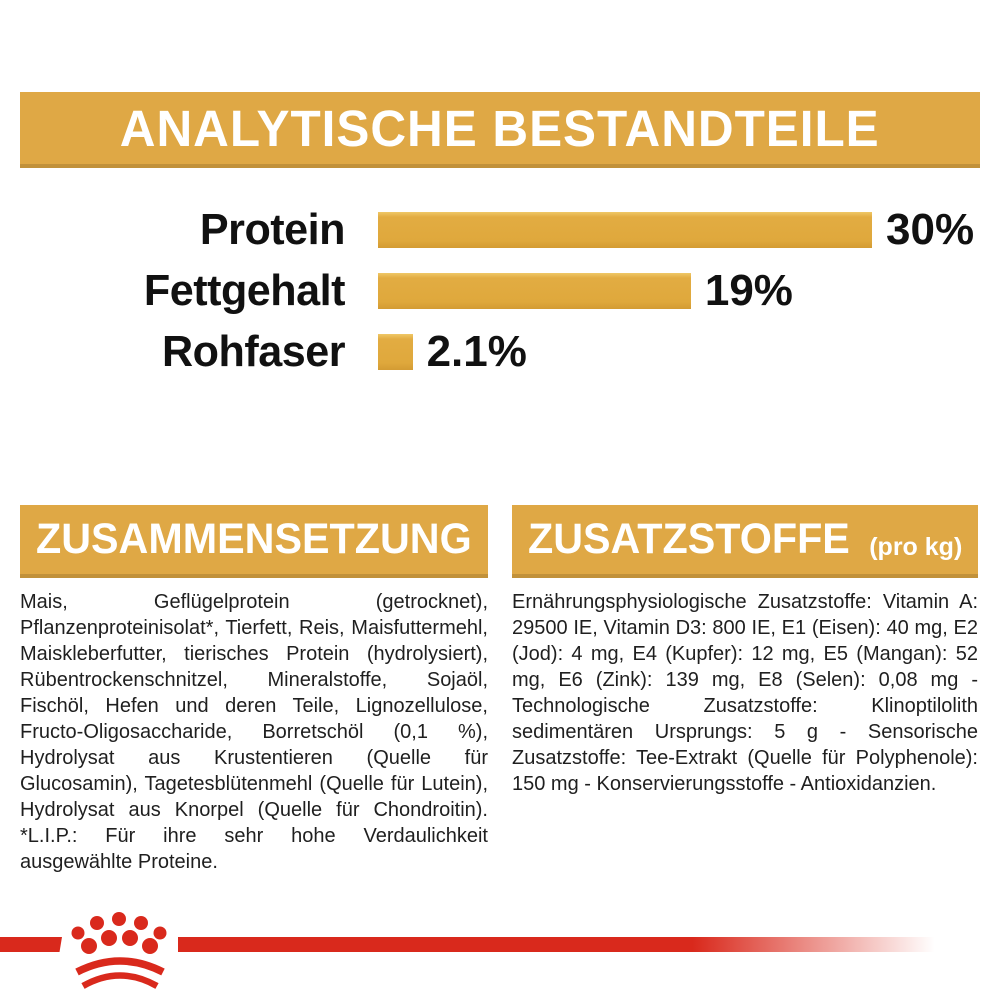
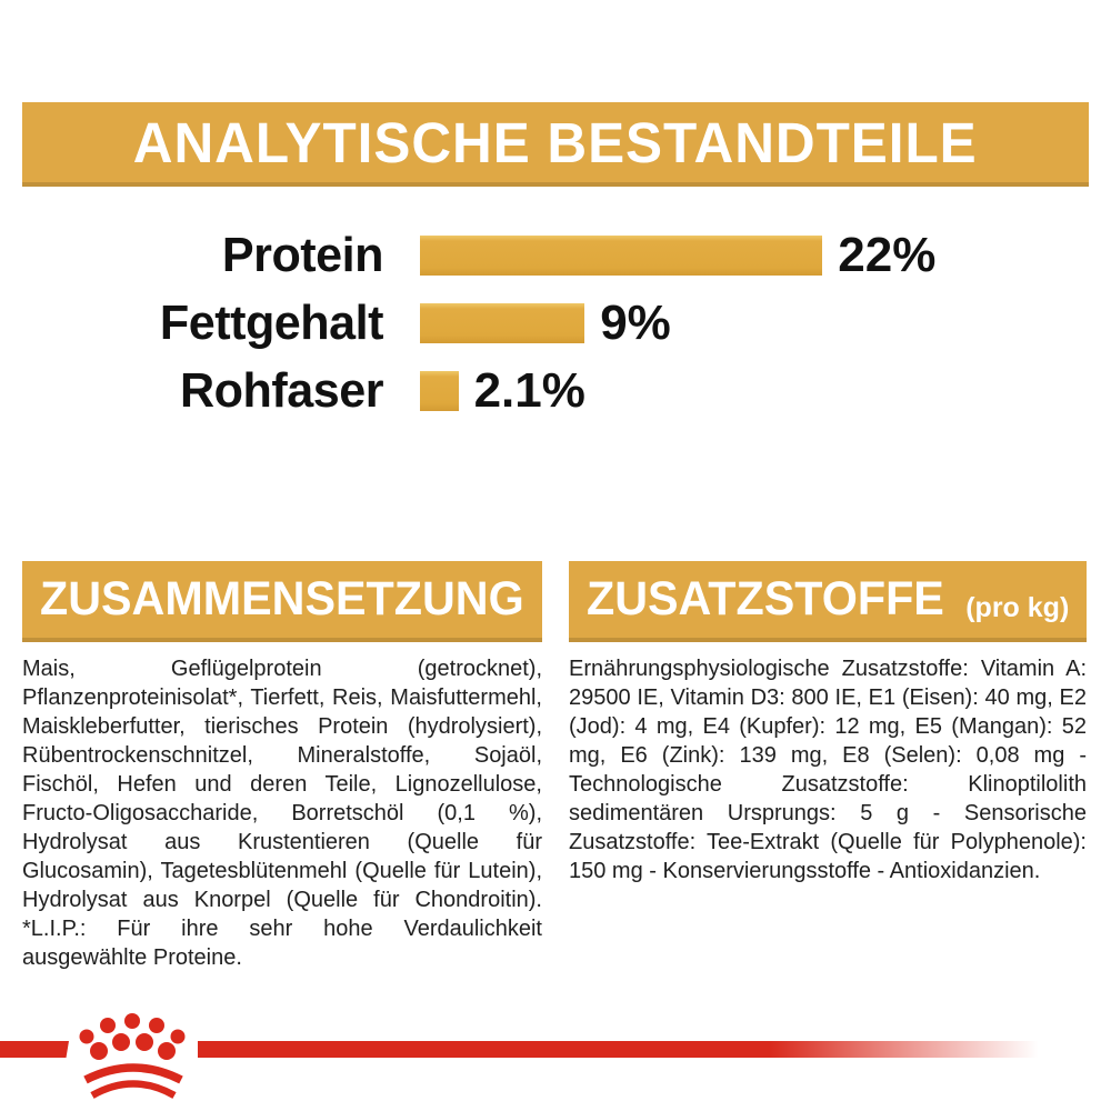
Protein: 30% -> 22%
Fettgehalt: 19% -> 9%
